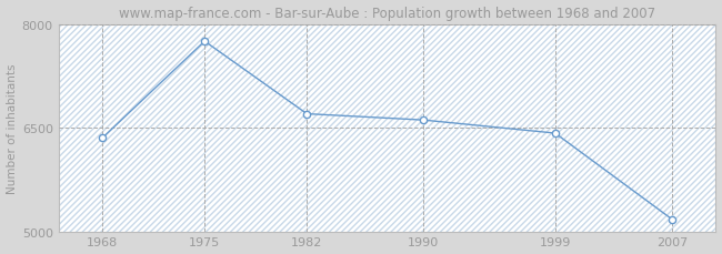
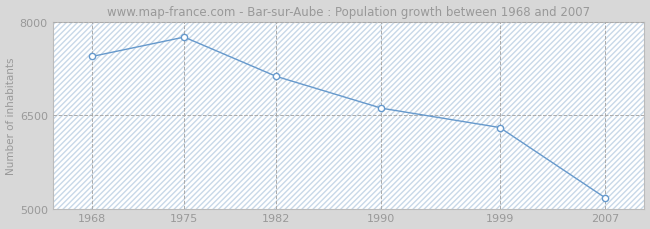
1968: 6350 -> 7440
1982: 6700 -> 7120
1999: 6420 -> 6300
